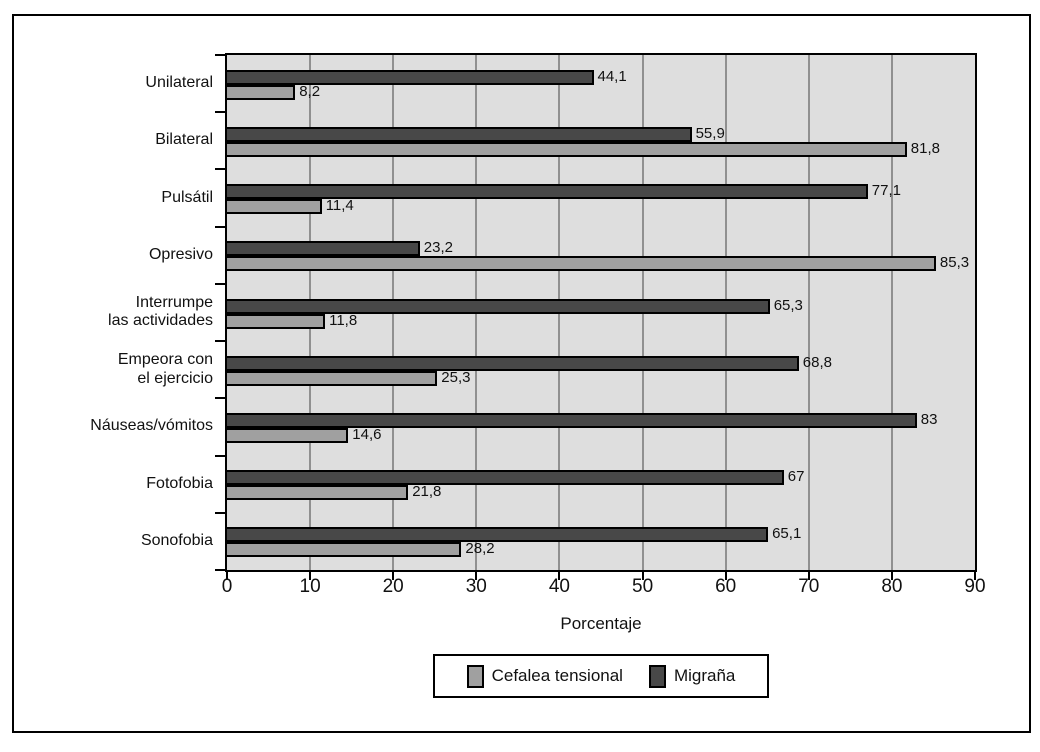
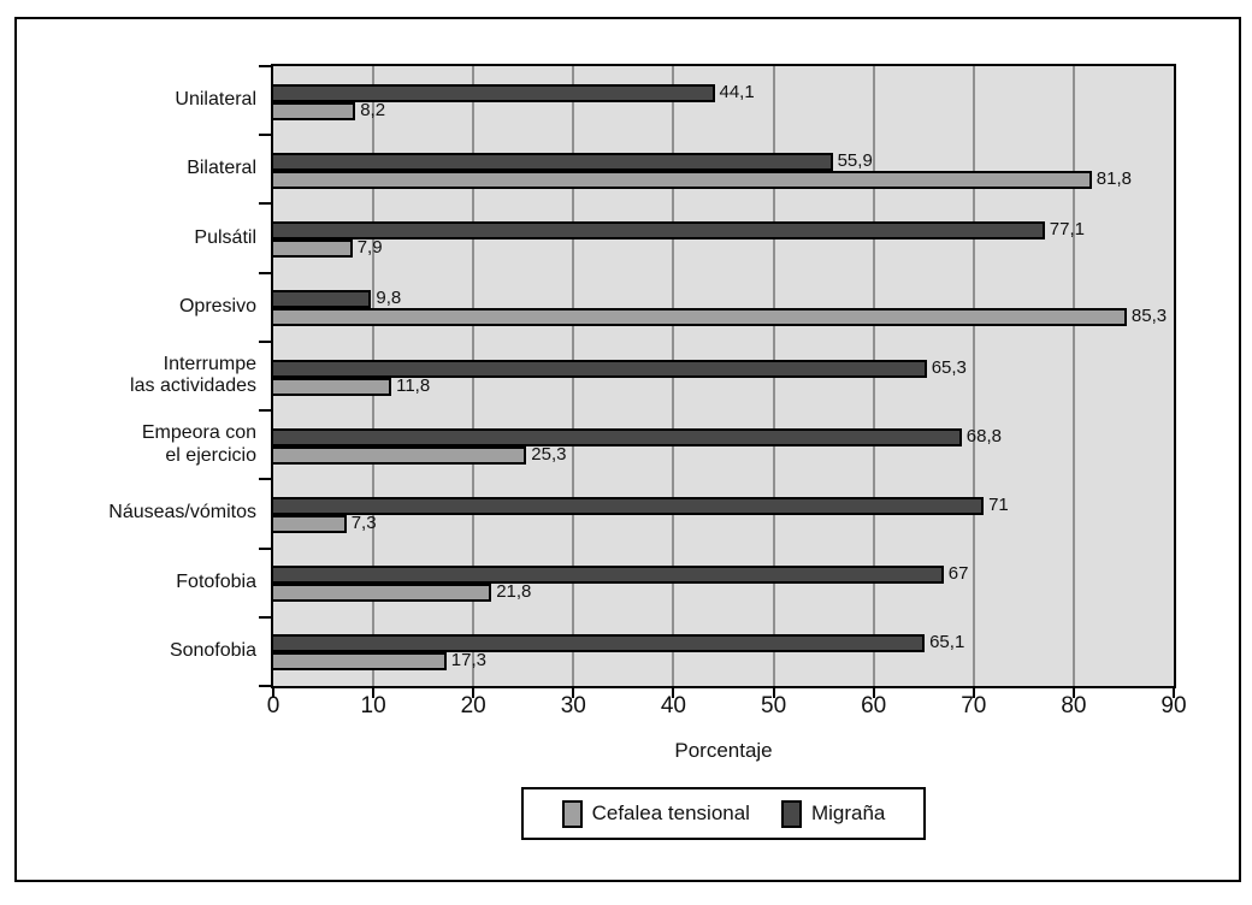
Cefalea tensional/Pulsátil: 11,4 -> 7,9
Migraña/Opresivo: 23,2 -> 9,8
Migraña/Náuseas/vómitos: 83 -> 71
Cefalea tensional/Náuseas/vómitos: 14,6 -> 7,3
Cefalea tensional/Sonofobia: 28,2 -> 17,3
